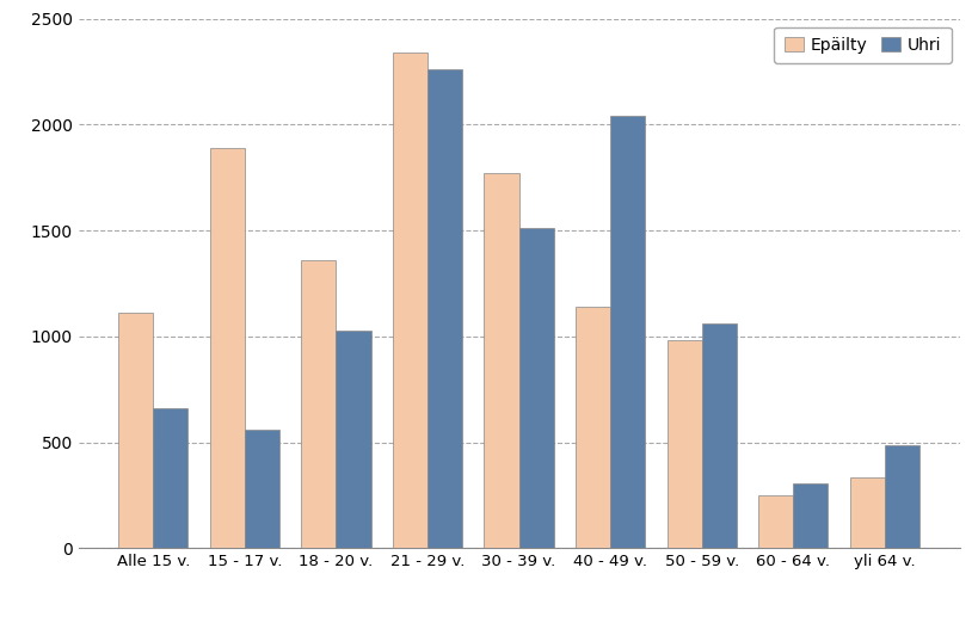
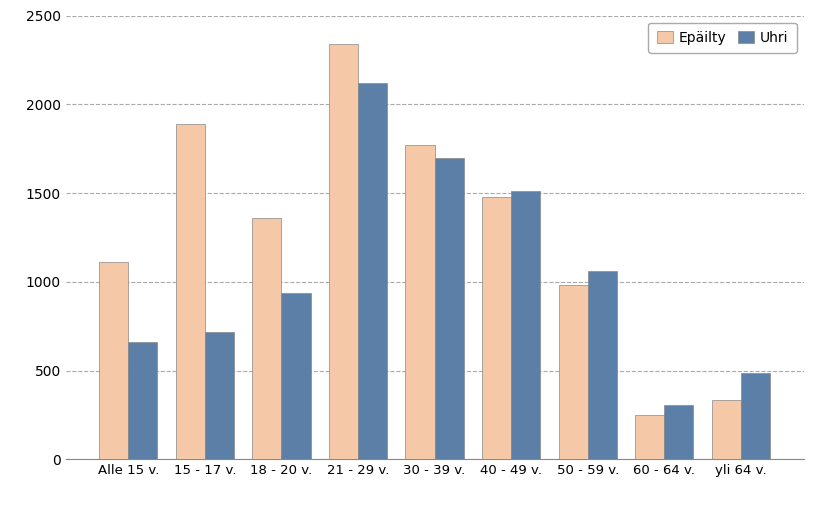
Uhri/15 - 17 v.: 560 -> 720
Uhri/18 - 20 v.: 1030 -> 940
Uhri/21 - 29 v.: 2260 -> 2120
Uhri/30 - 39 v.: 1510 -> 1700
Epäilty/40 - 49 v.: 1140 -> 1480
Uhri/40 - 49 v.: 2040 -> 1510
